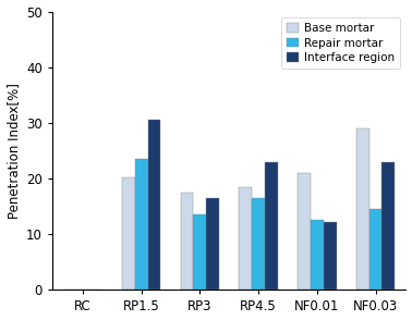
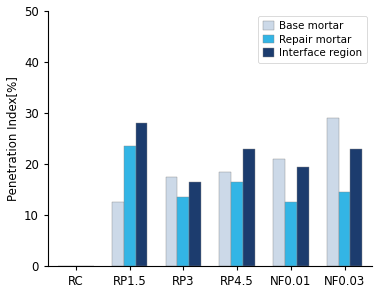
Base mortar/RP1.5: 20.2 -> 12.5
Interface region/RP1.5: 30.6 -> 28.0
Interface region/NF0.01: 12.2 -> 19.5
